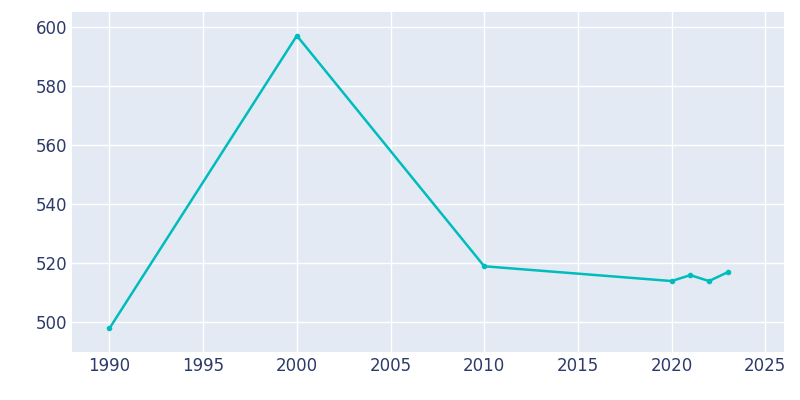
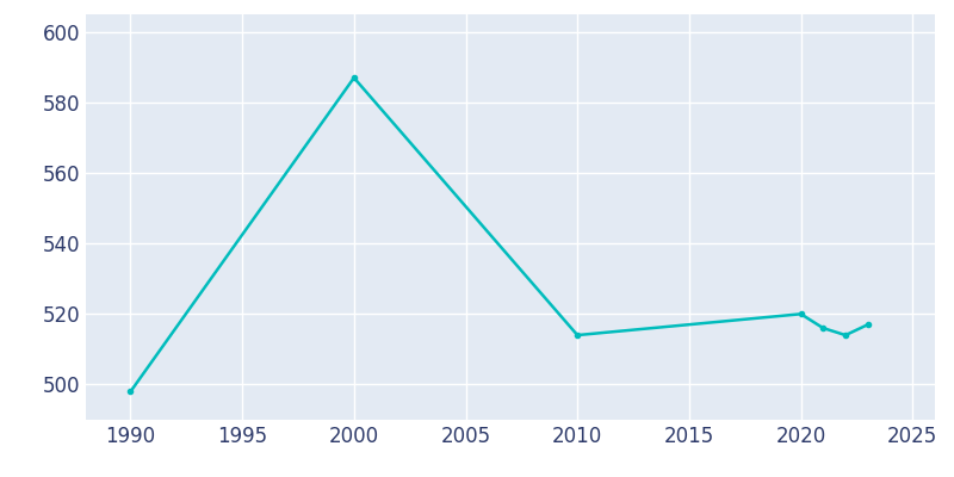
2000: 597 -> 587
2010: 519 -> 514
2020: 514 -> 520
